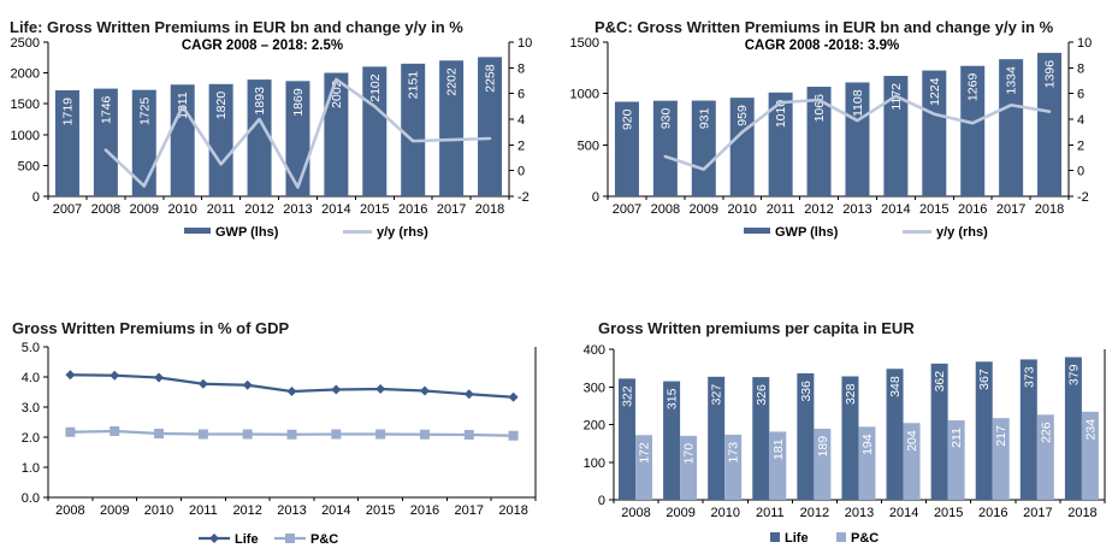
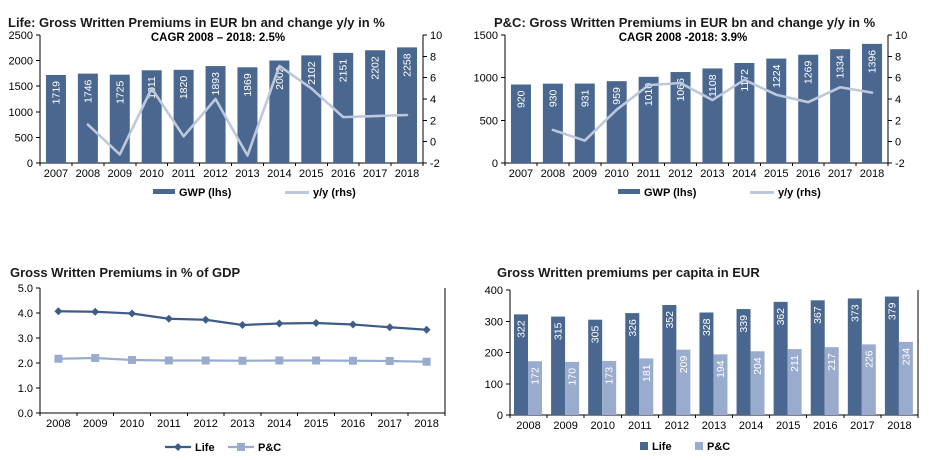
Gross Written premiums per capita in EUR/Life/2010: 327 -> 305
Gross Written premiums per capita in EUR/Life/2012: 336 -> 352
Gross Written premiums per capita in EUR/P&C/2012: 189 -> 209
Gross Written premiums per capita in EUR/Life/2014: 348 -> 339
